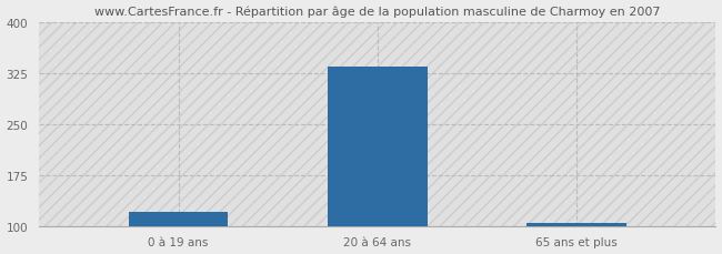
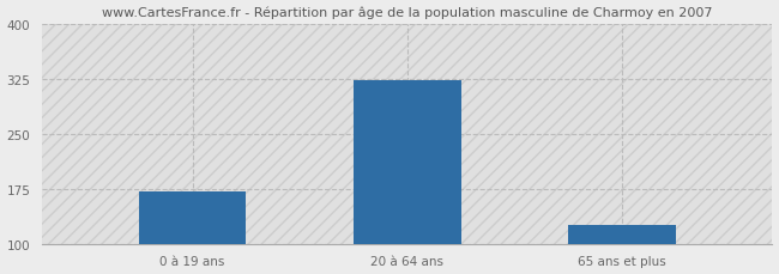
0 à 19 ans: 120 -> 172
20 à 64 ans: 335 -> 324
65 ans et plus: 104 -> 126
